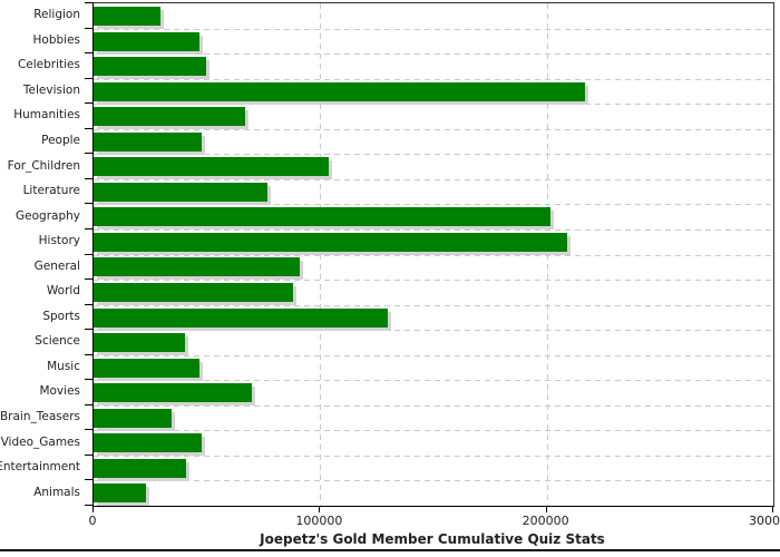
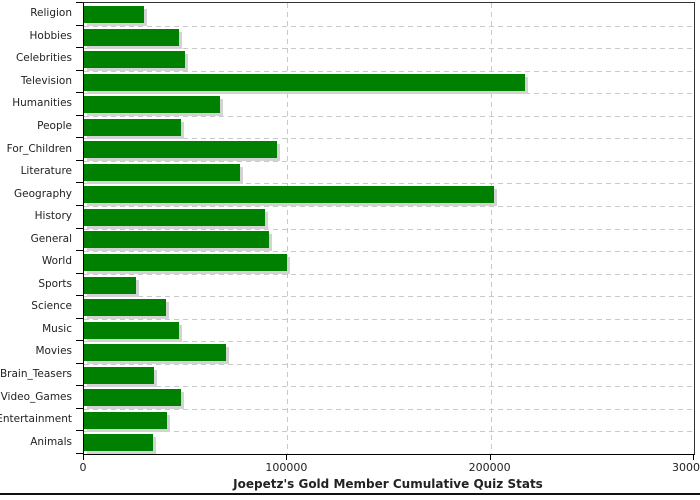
For_Children: 104000 -> 95000
History: 209000 -> 89000
World: 88000 -> 100000
Sports: 130000 -> 26000
Animals: 23000 -> 34000
